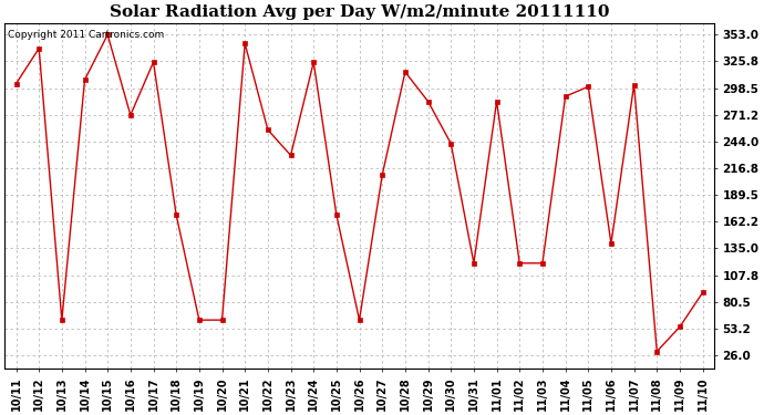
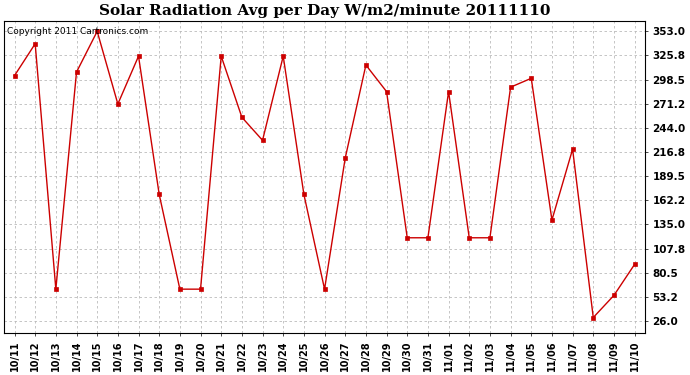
10/21: 344 -> 325
10/30: 242 -> 120
11/07: 302 -> 220
